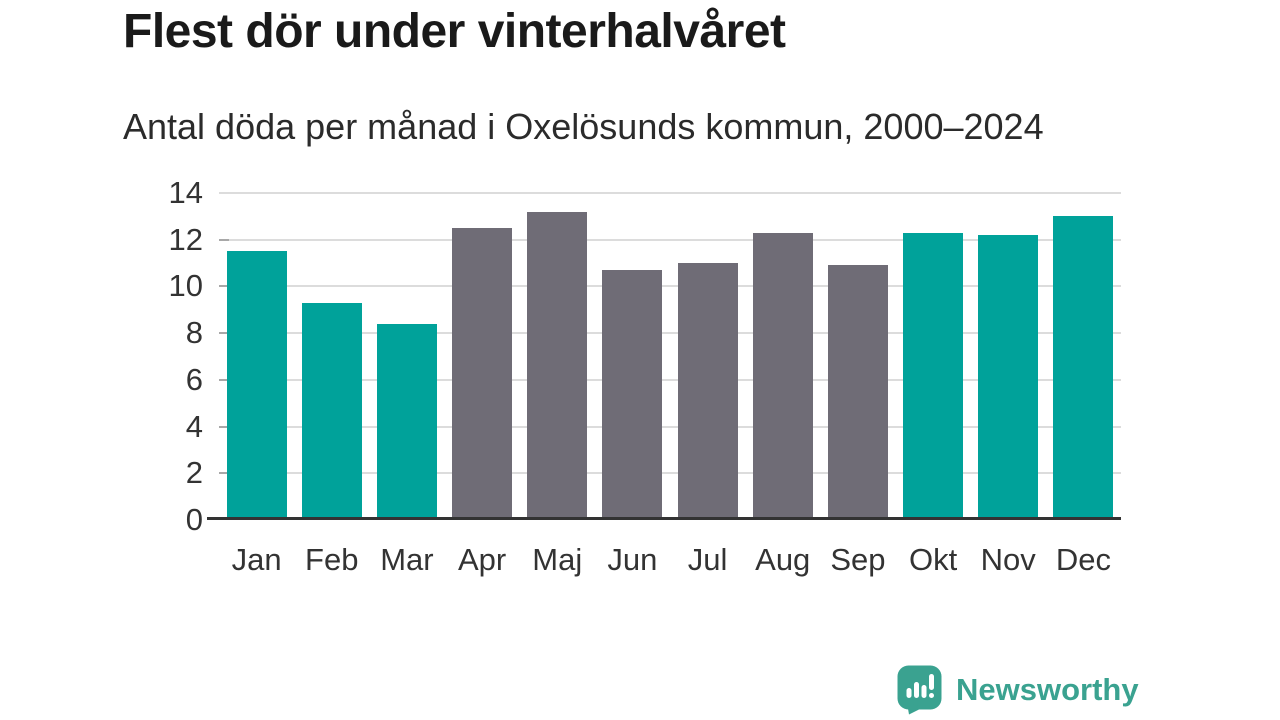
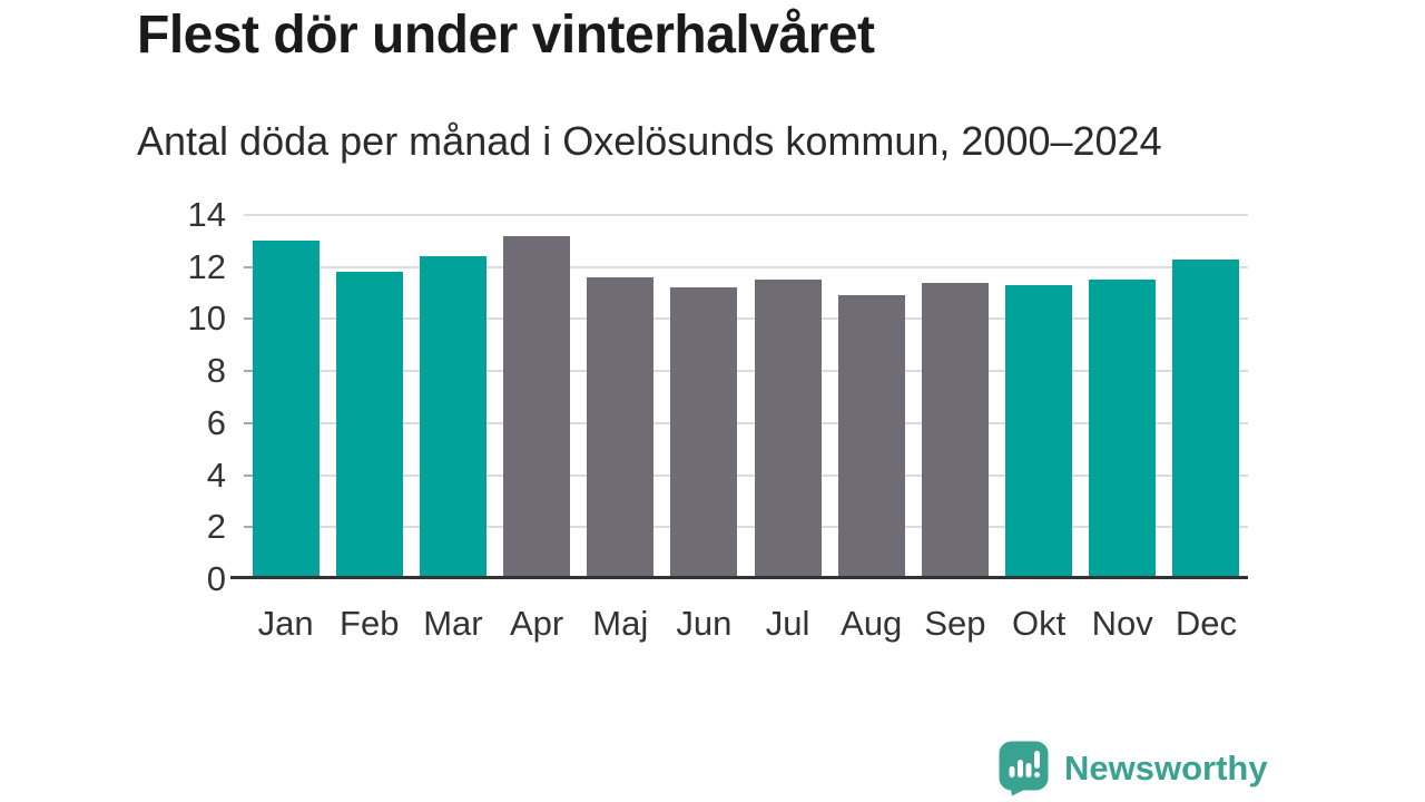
Jan: 11.5 -> 13.0
Feb: 9.3 -> 11.8
Mar: 8.4 -> 12.4
Apr: 12.5 -> 13.2
Maj: 13.2 -> 11.6
Jun: 10.7 -> 11.2
Jul: 11.0 -> 11.5
Aug: 12.3 -> 10.9
Sep: 10.9 -> 11.4
Okt: 12.3 -> 11.3
Nov: 12.2 -> 11.5
Dec: 13.0 -> 12.3
